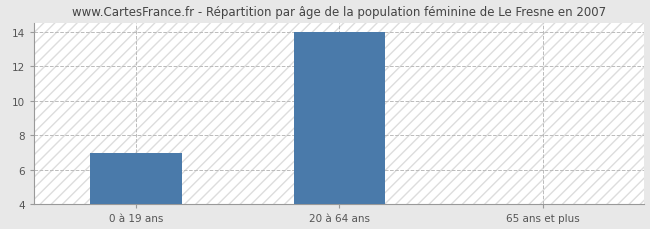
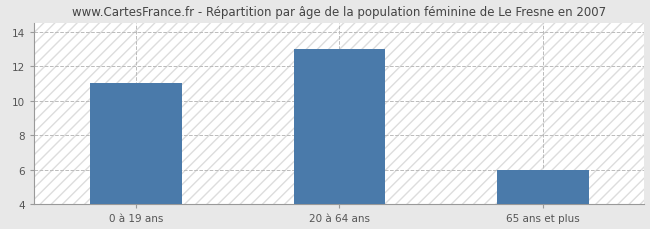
0 à 19 ans: 7 -> 11
20 à 64 ans: 14 -> 13
65 ans et plus: 4 -> 6
